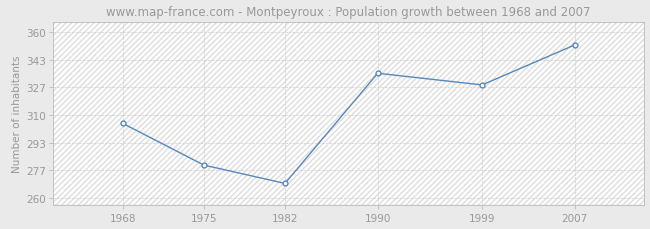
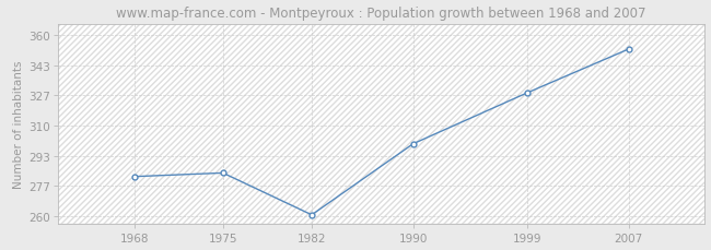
1968: 305 -> 282
1975: 280 -> 284
1982: 269 -> 261
1990: 335 -> 300
